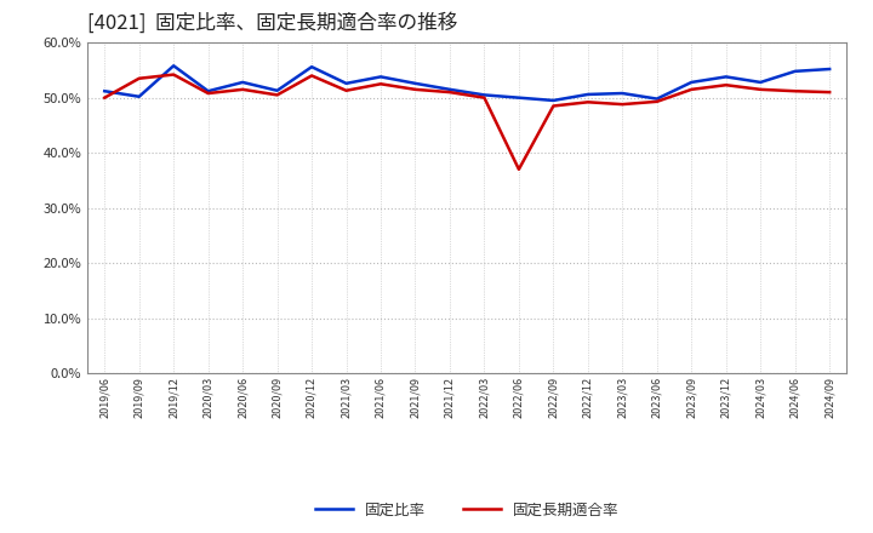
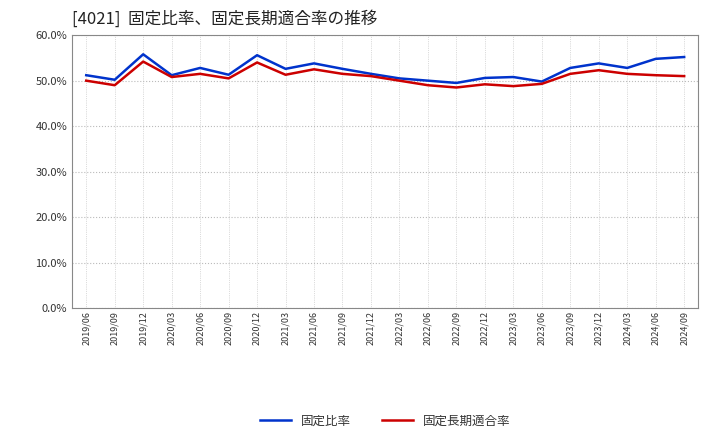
固定長期適合率/2019/09: 53.5% -> 49.0%
固定長期適合率/2022/06: 37.0% -> 49.0%
